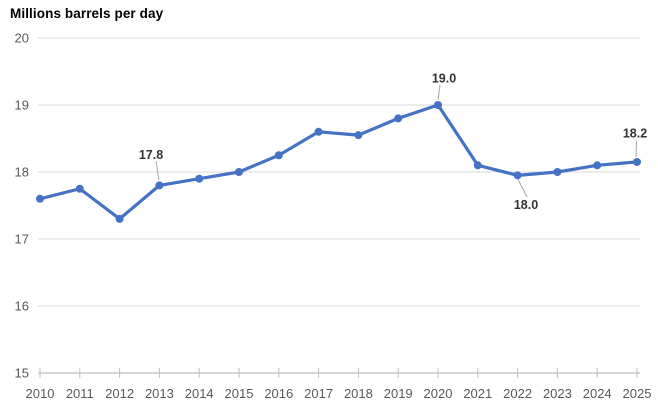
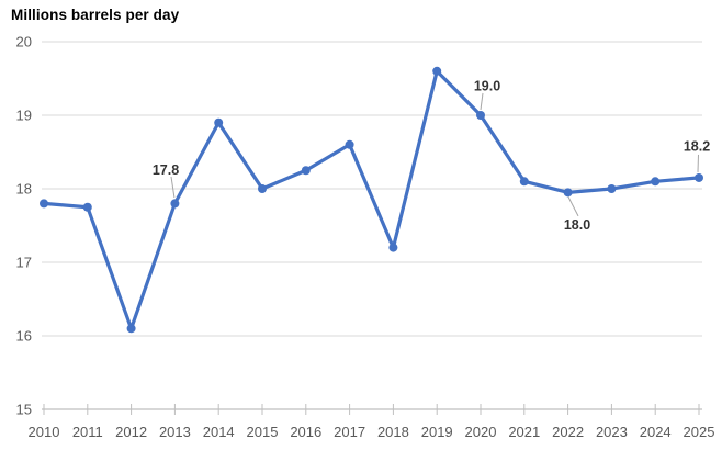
2010: 17.6 -> 17.8
2012: 17.3 -> 16.1
2014: 17.9 -> 18.9
2018: 18.6 -> 17.2
2019: 18.8 -> 19.6
